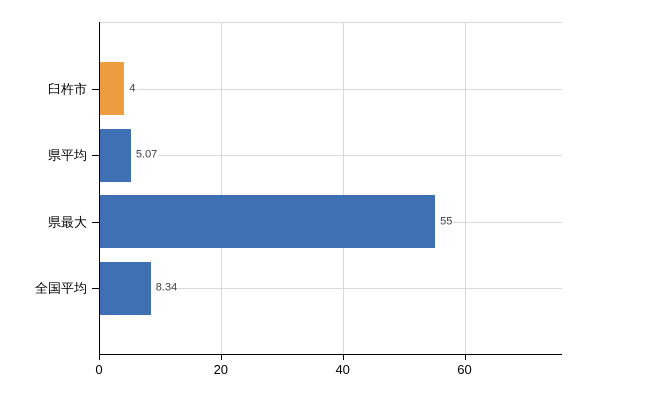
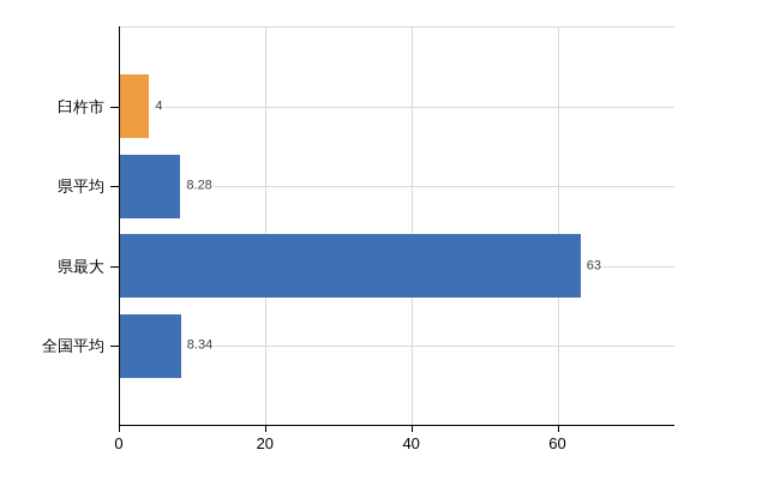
県平均: 5.07 -> 8.28
県最大: 55 -> 63
